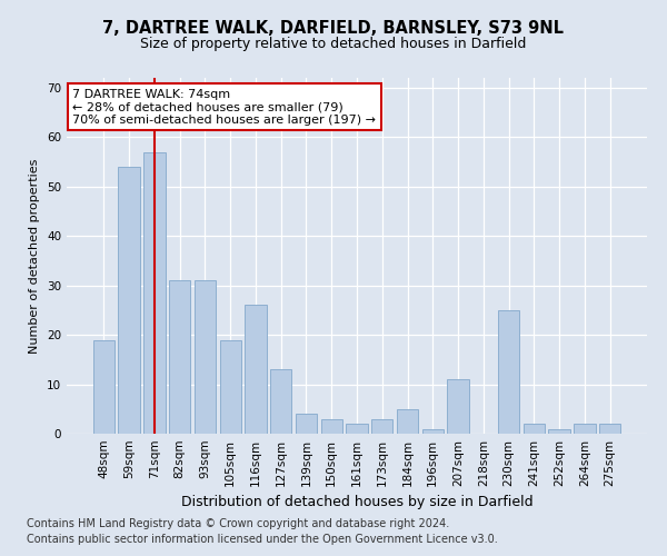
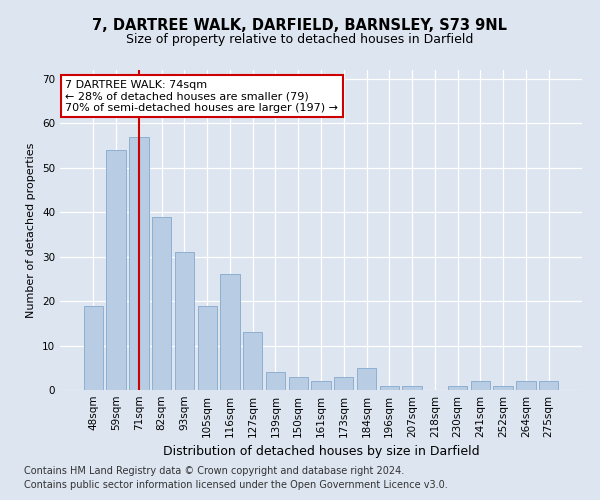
82sqm: 31 -> 39
207sqm: 11 -> 1
230sqm: 25 -> 1
